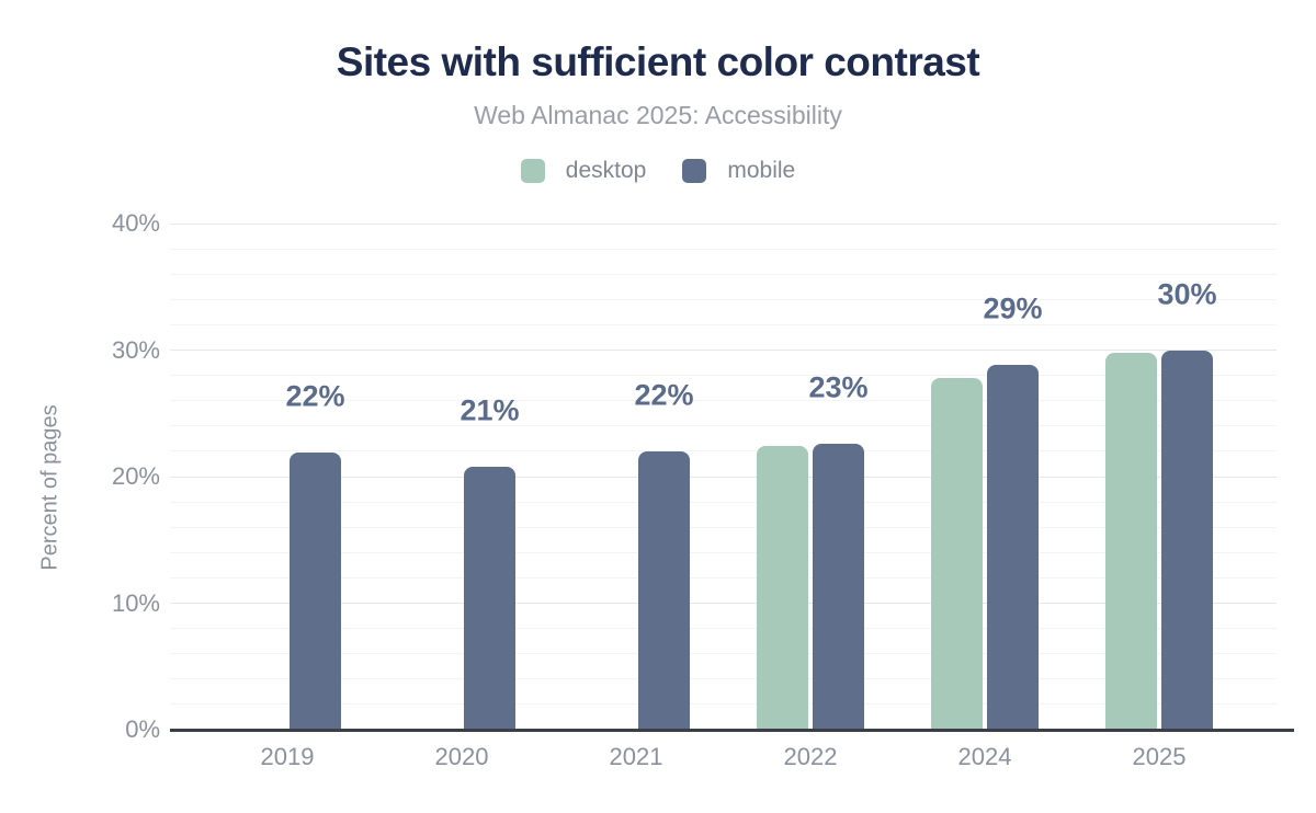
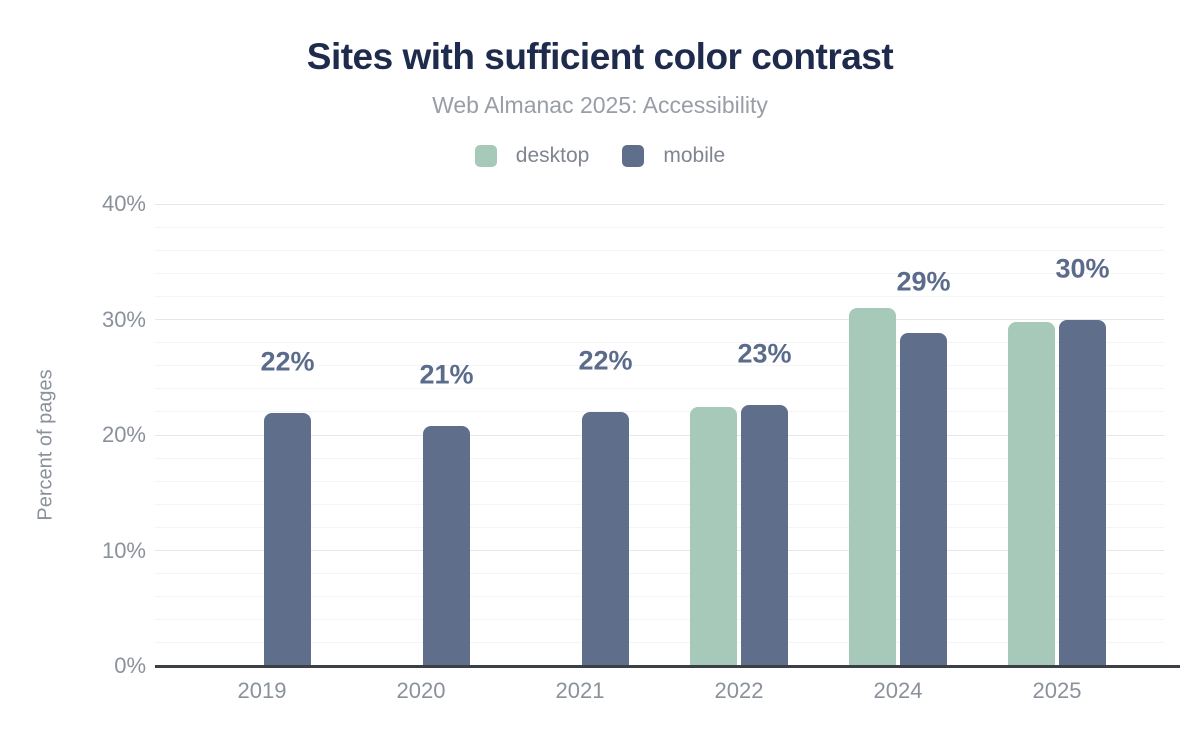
desktop/2024: 27.8% -> 31.0%
